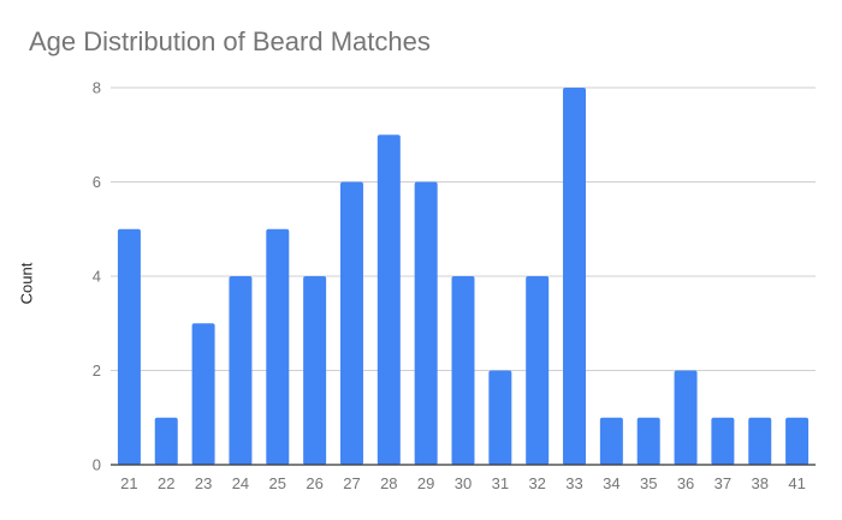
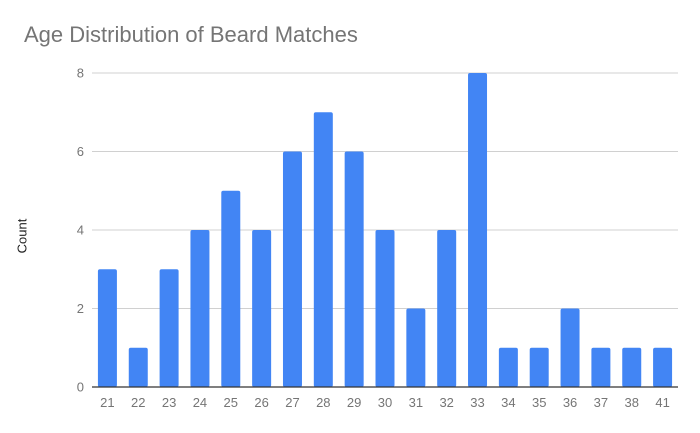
21: 5 -> 3
